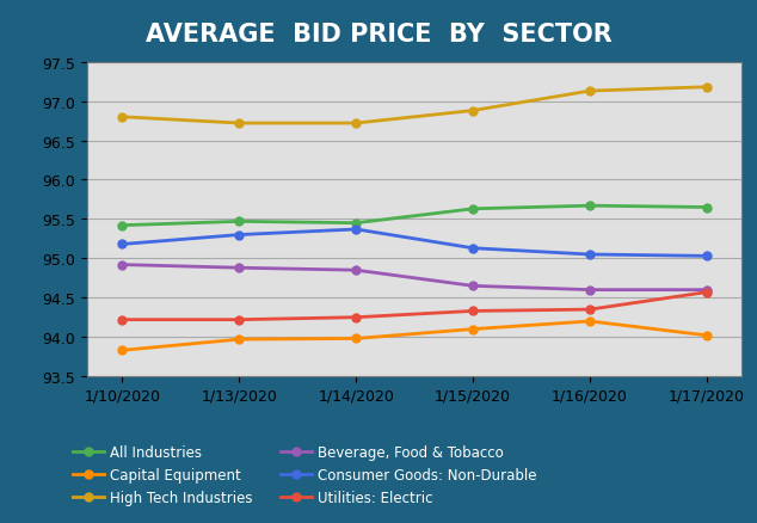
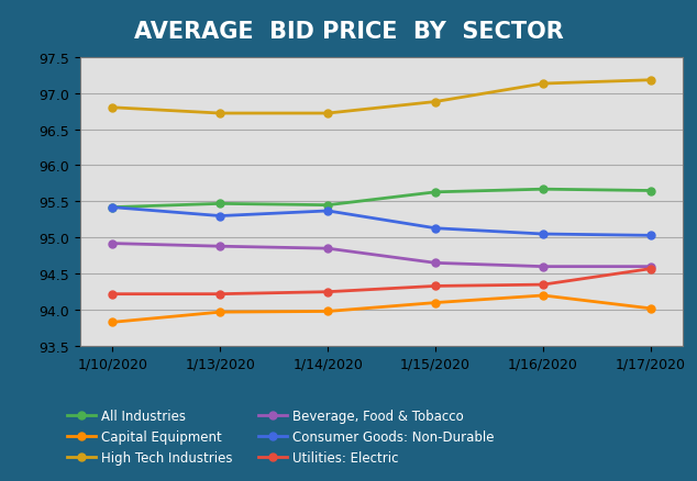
Consumer Goods: Non-Durable/1/10/2020: 95.18 -> 95.42
